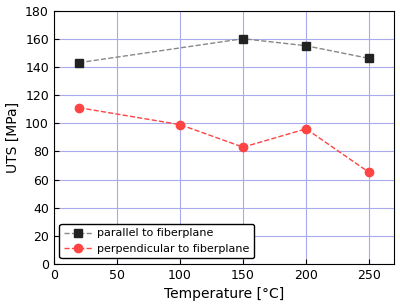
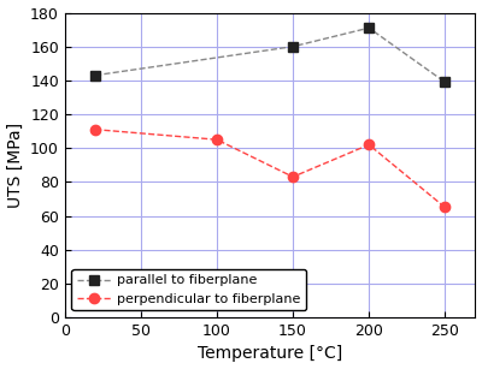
perpendicular to fiberplane/100: 99 -> 105
parallel to fiberplane/200: 155 -> 171
perpendicular to fiberplane/200: 96 -> 102
parallel to fiberplane/250: 146 -> 139
